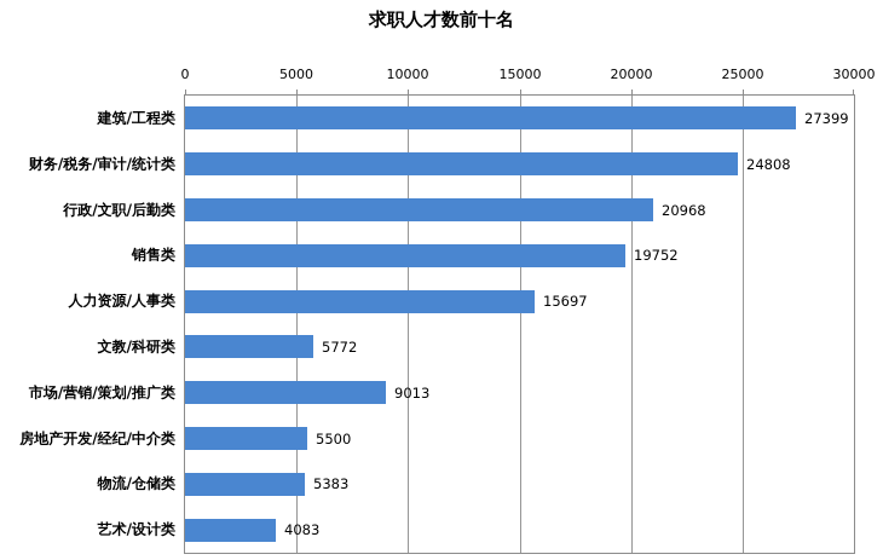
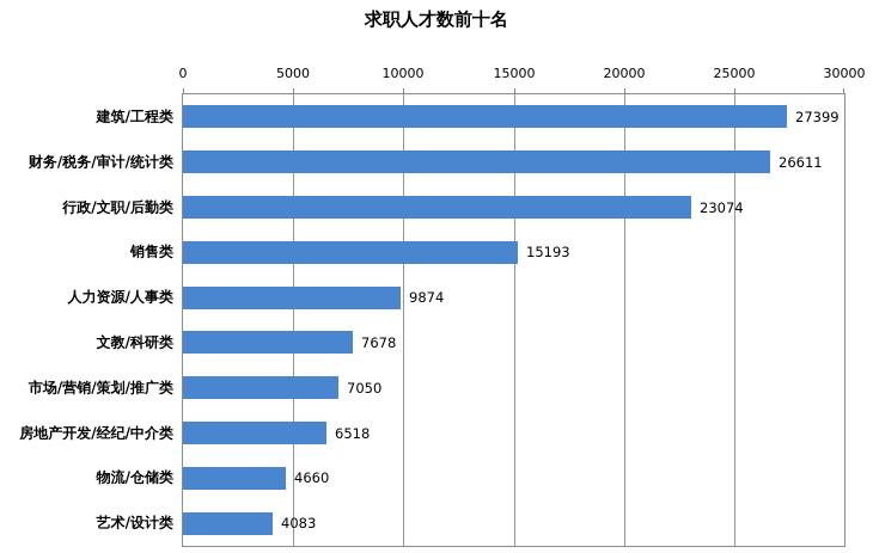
财务/税务/审计/统计类: 24808 -> 26611
行政/文职/后勤类: 20968 -> 23074
销售类: 19752 -> 15193
人力资源/人事类: 15697 -> 9874
文教/科研类: 5772 -> 7678
市场/营销/策划/推广类: 9013 -> 7050
房地产开发/经纪/中介类: 5500 -> 6518
物流/仓储类: 5383 -> 4660
